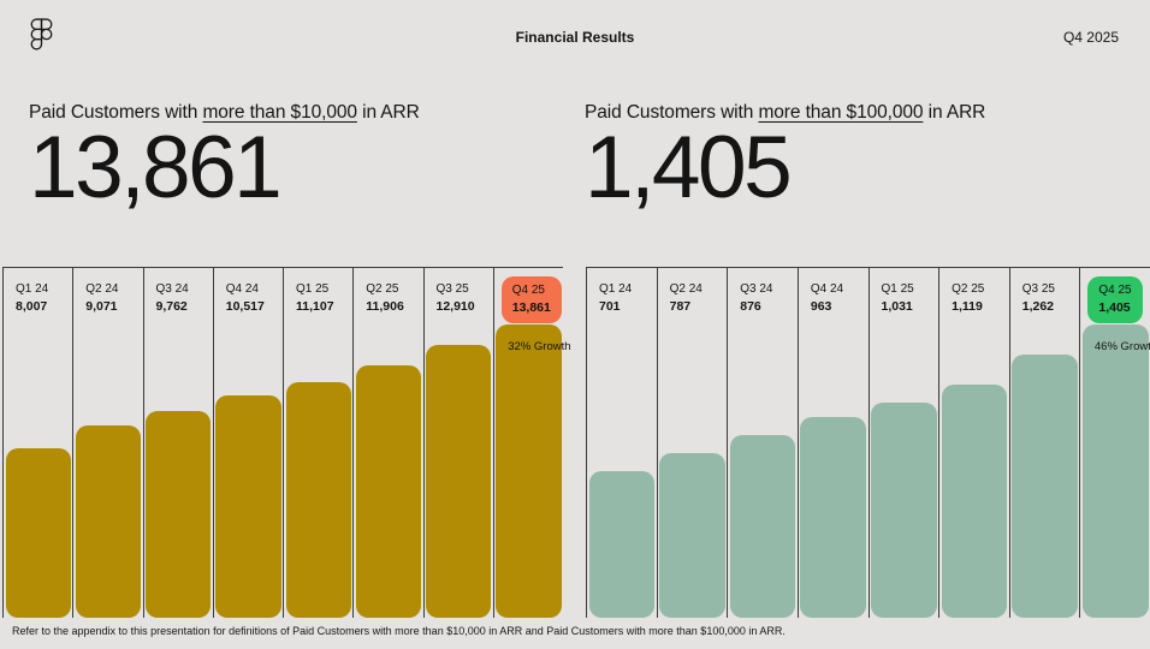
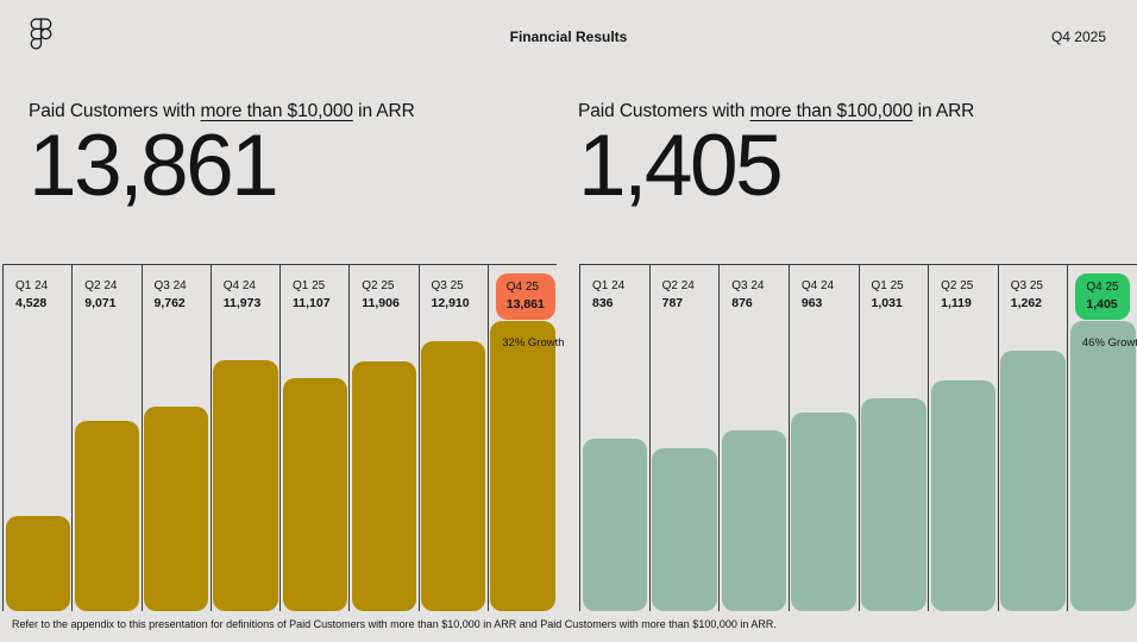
Paid Customers with more than $10,000 in ARR/Q1 24: 8,007 -> 4,528
Paid Customers with more than $10,000 in ARR/Q4 24: 10,517 -> 11,973
Paid Customers with more than $100,000 in ARR/Q1 24: 701 -> 836
